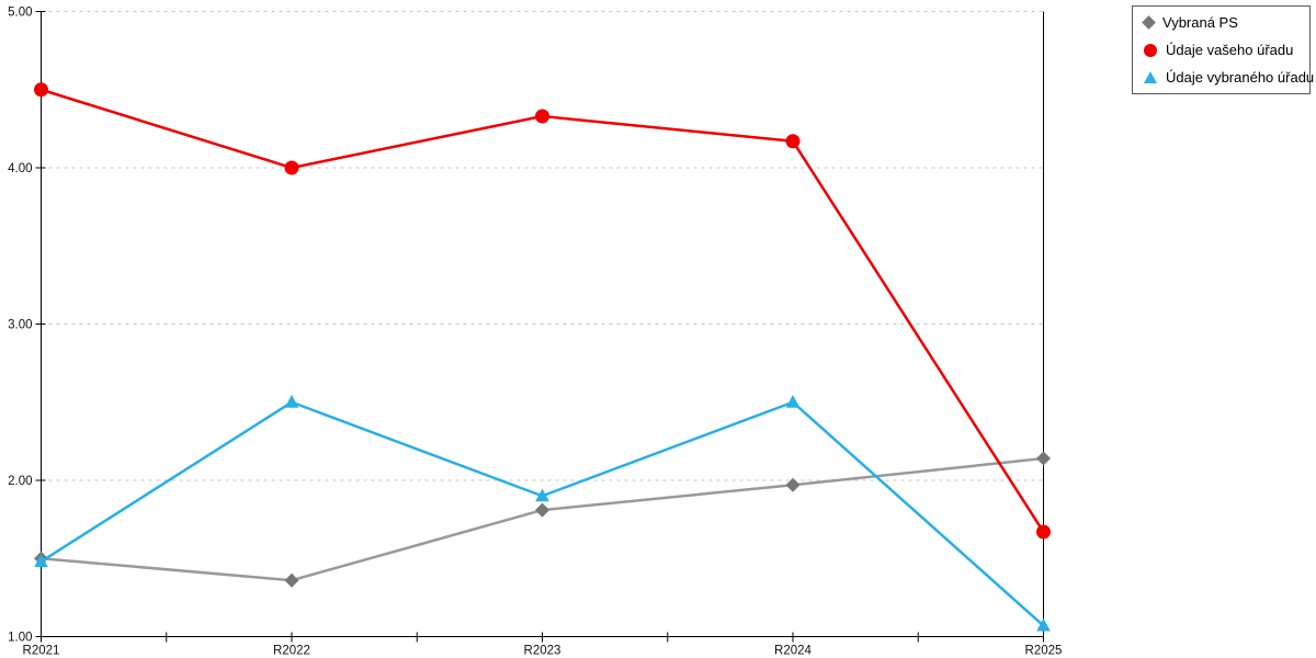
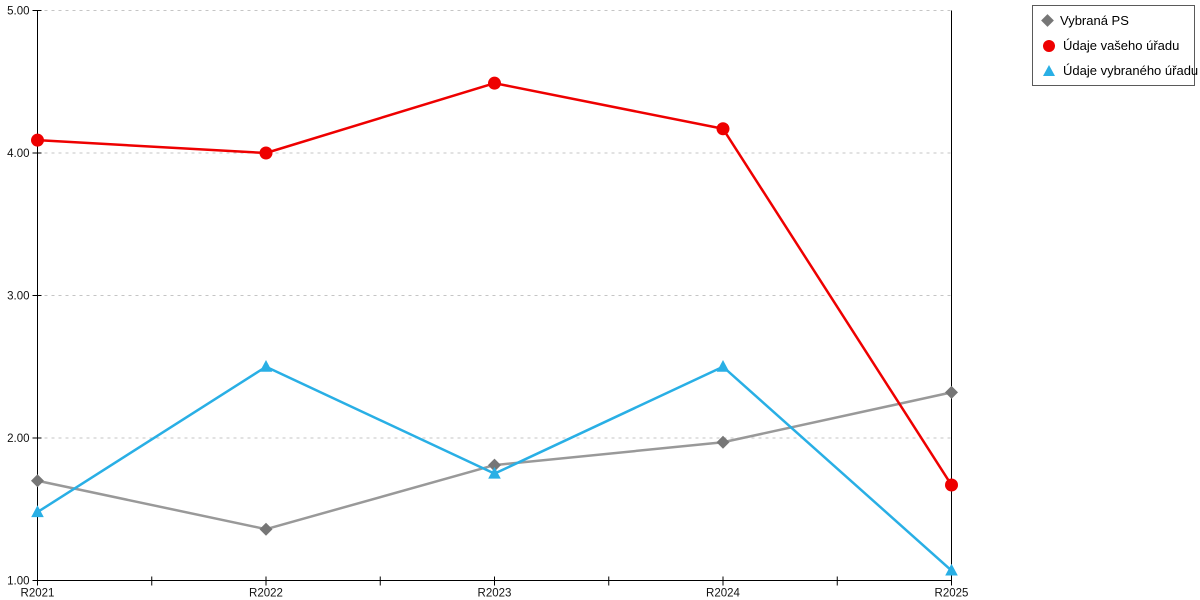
Vybraná PS/R2021: 1.50 -> 1.70
Údaje vašeho úřadu/R2021: 4.50 -> 4.09
Údaje vašeho úřadu/R2023: 4.33 -> 4.49
Údaje vybraného úřadu/R2023: 1.90 -> 1.75
Vybraná PS/R2025: 2.14 -> 2.32
